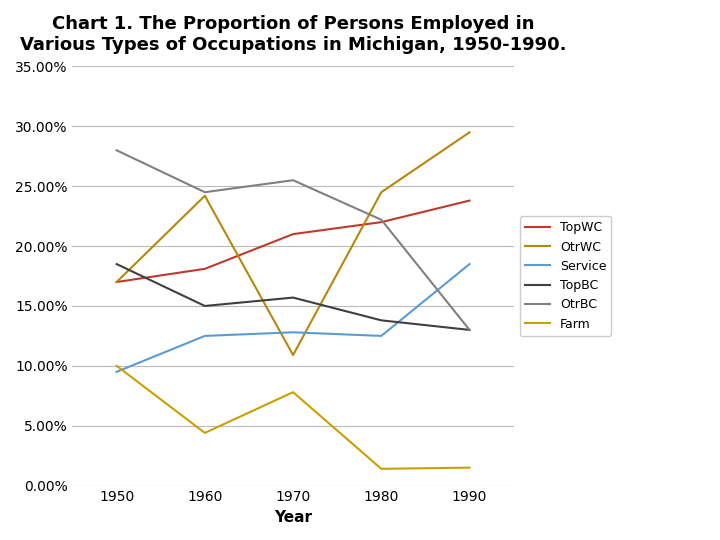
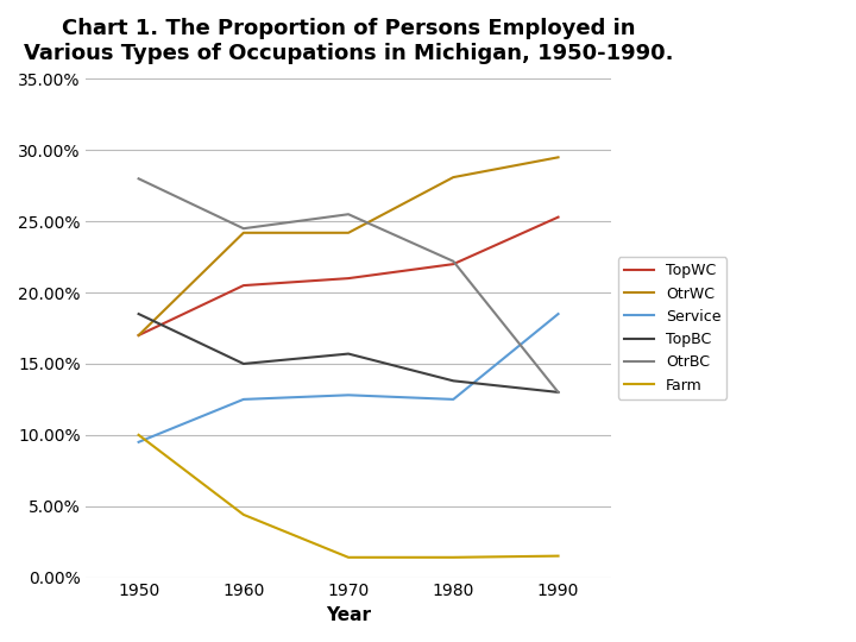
TopWC/1960: 18.1% -> 20.5%
OtrWC/1970: 10.9% -> 24.2%
Farm/1970: 7.8% -> 1.4%
OtrWC/1980: 24.5% -> 28.1%
TopWC/1990: 23.8% -> 25.3%
